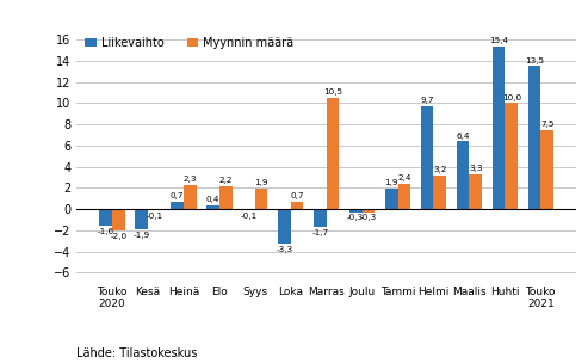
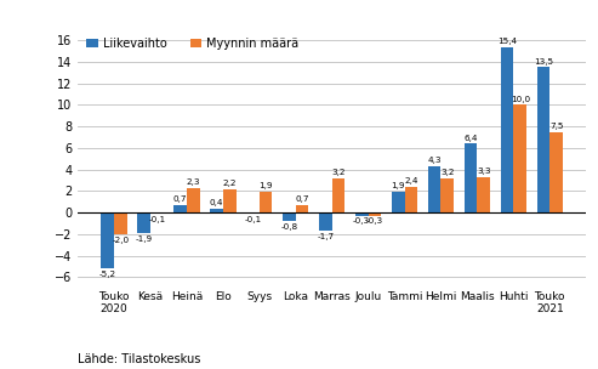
Liikevaihto/Touko 2020: -1,6 -> -5,2
Liikevaihto/Loka: -3,3 -> -0,8
Myynnin määrä/Marras: 10,5 -> 3,2
Liikevaihto/Helmi: 9,7 -> 4,3
